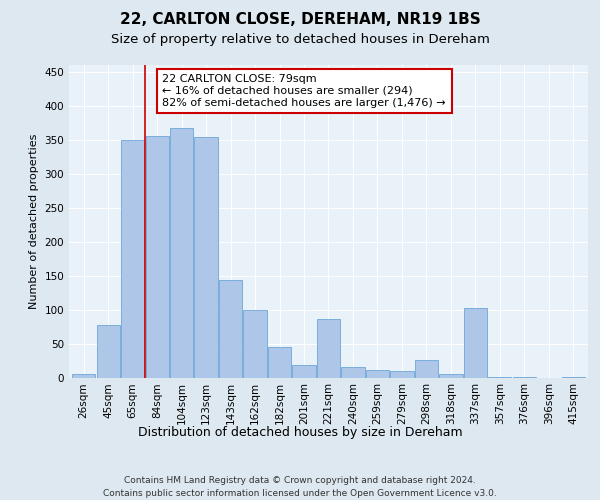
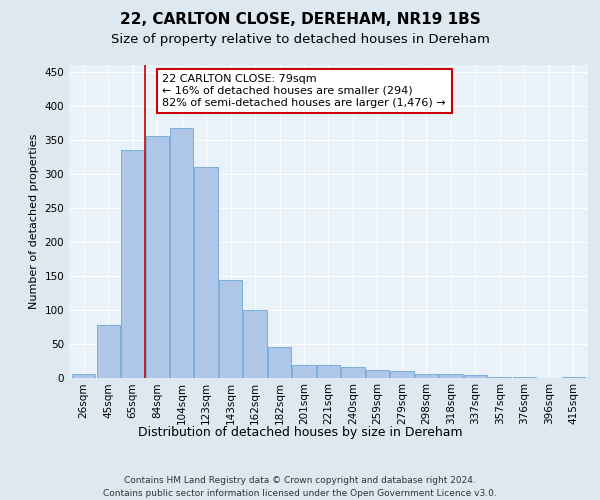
65sqm: 350 -> 335
123sqm: 354 -> 310
221sqm: 86 -> 18
298sqm: 26 -> 5
337sqm: 102 -> 3
